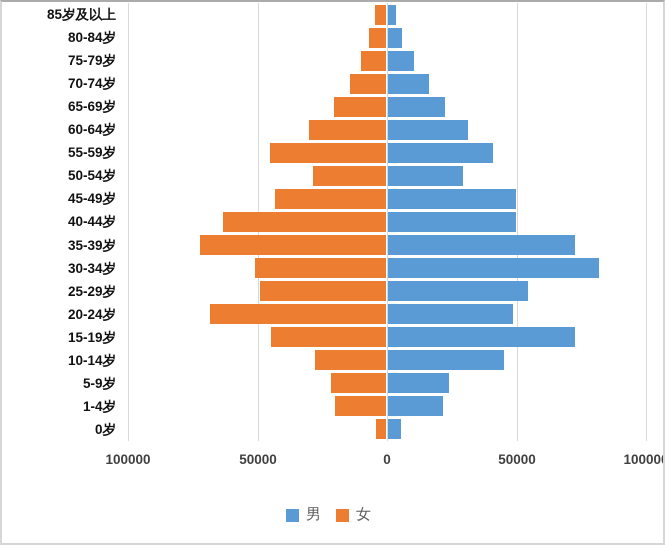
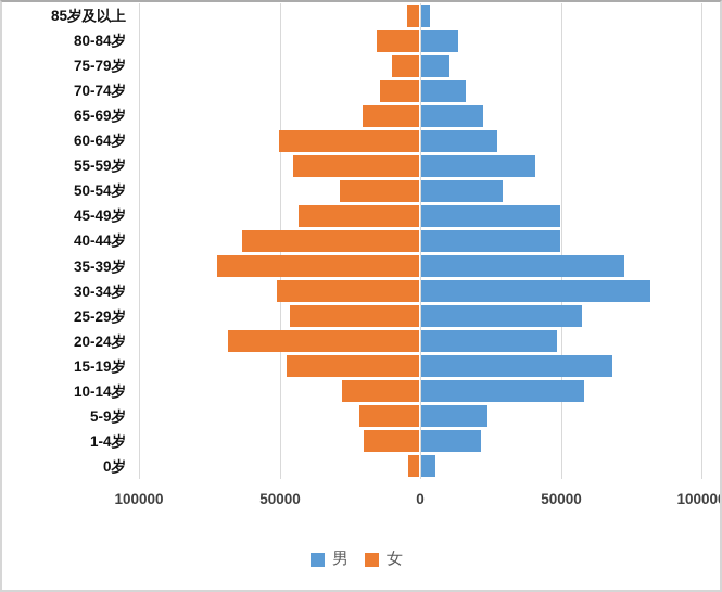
男/80-84岁: 6000 -> 13000
女/80-84岁: 6000 -> 15000
男/60-64岁: 31000 -> 27000
女/60-64岁: 30000 -> 50000
男/25-29岁: 54000 -> 57000
女/25-29岁: 49000 -> 46000
男/15-19岁: 72000 -> 68000
女/15-19岁: 44000 -> 47000
男/10-14岁: 45000 -> 58000
